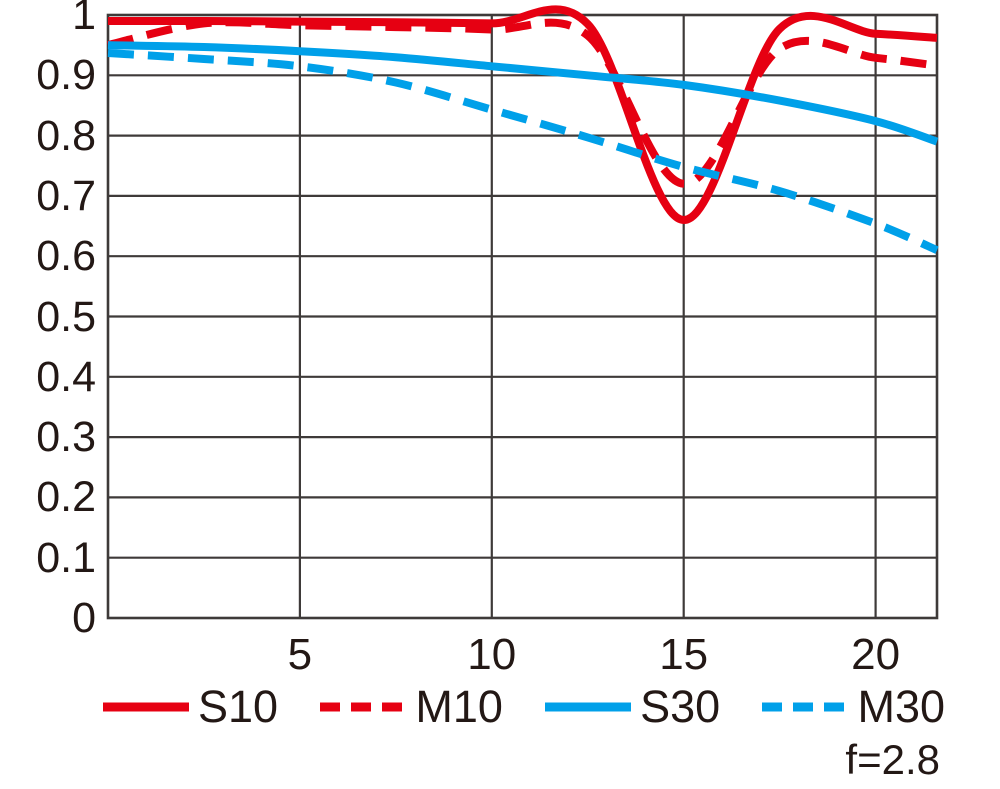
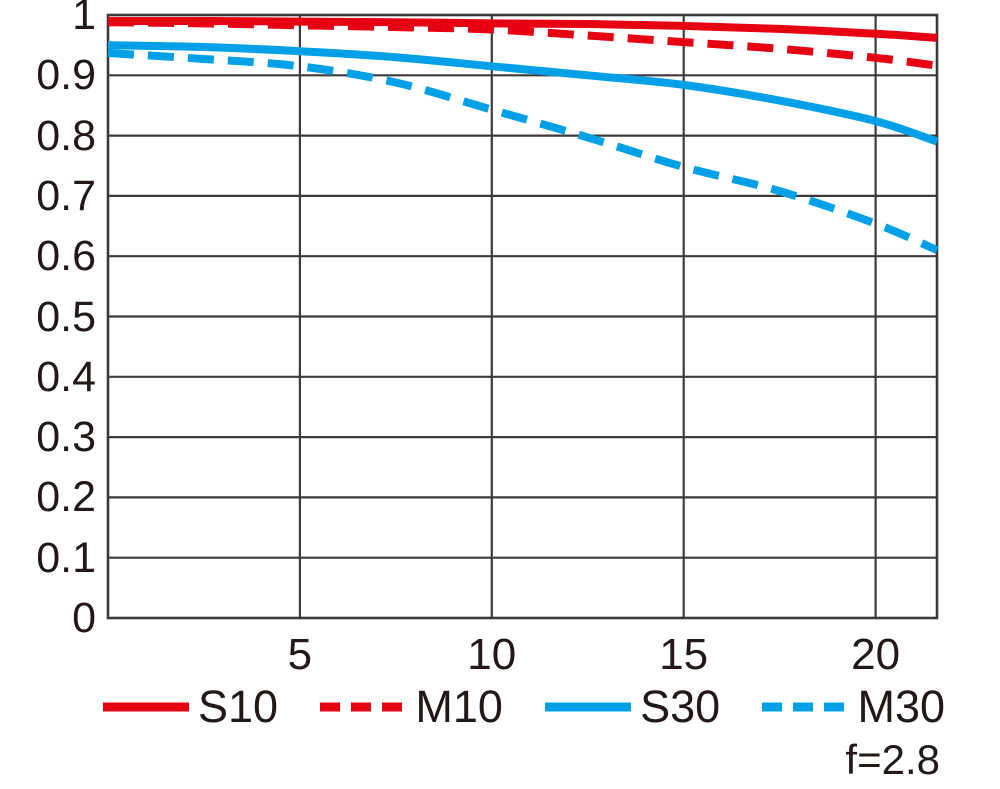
M10/0: 0.95 -> 0.99
S10/15: 0.66 -> 0.98
M10/15: 0.72 -> 0.95
